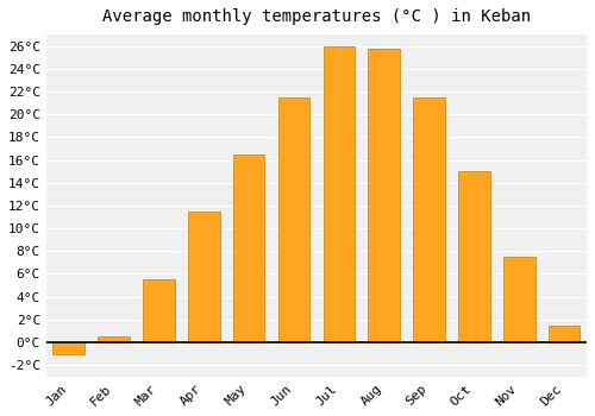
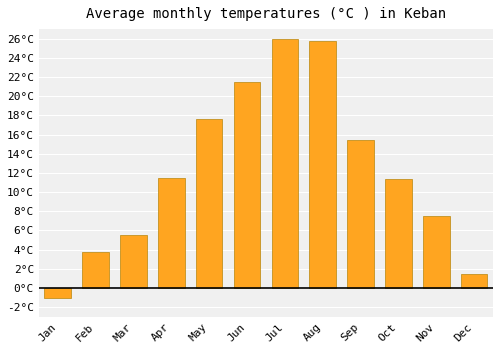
Feb: 0.5°C -> 3.8°C
May: 16.5°C -> 17.6°C
Sep: 21.5°C -> 15.4°C
Oct: 15.0°C -> 11.4°C
